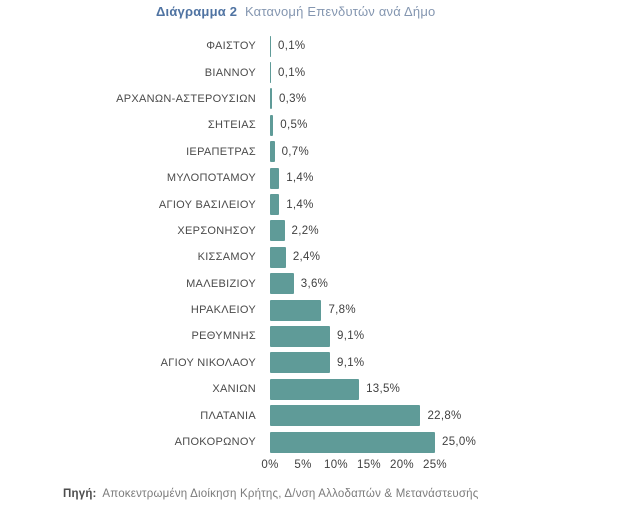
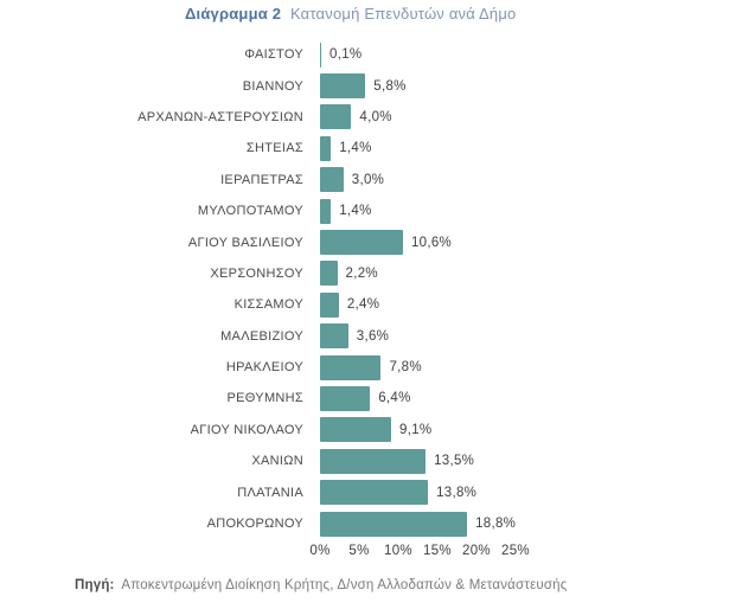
ΒΙΑΝΝΟΥ: 0,1% -> 5,8%
ΑΡΧΑΝΩΝ-ΑΣΤΕΡΟΥΣΙΩΝ: 0,3% -> 4,0%
ΣΗΤΕΙΑΣ: 0,5% -> 1,4%
ΙΕΡΑΠΕΤΡΑΣ: 0,7% -> 3,0%
ΑΓΙΟΥ ΒΑΣΙΛΕΙΟΥ: 1,4% -> 10,6%
ΡΕΘΥΜΝΗΣ: 9,1% -> 6,4%
ΠΛΑΤΑΝΙΑ: 22,8% -> 13,8%
ΑΠΟΚΟΡΩΝΟΥ: 25,0% -> 18,8%
